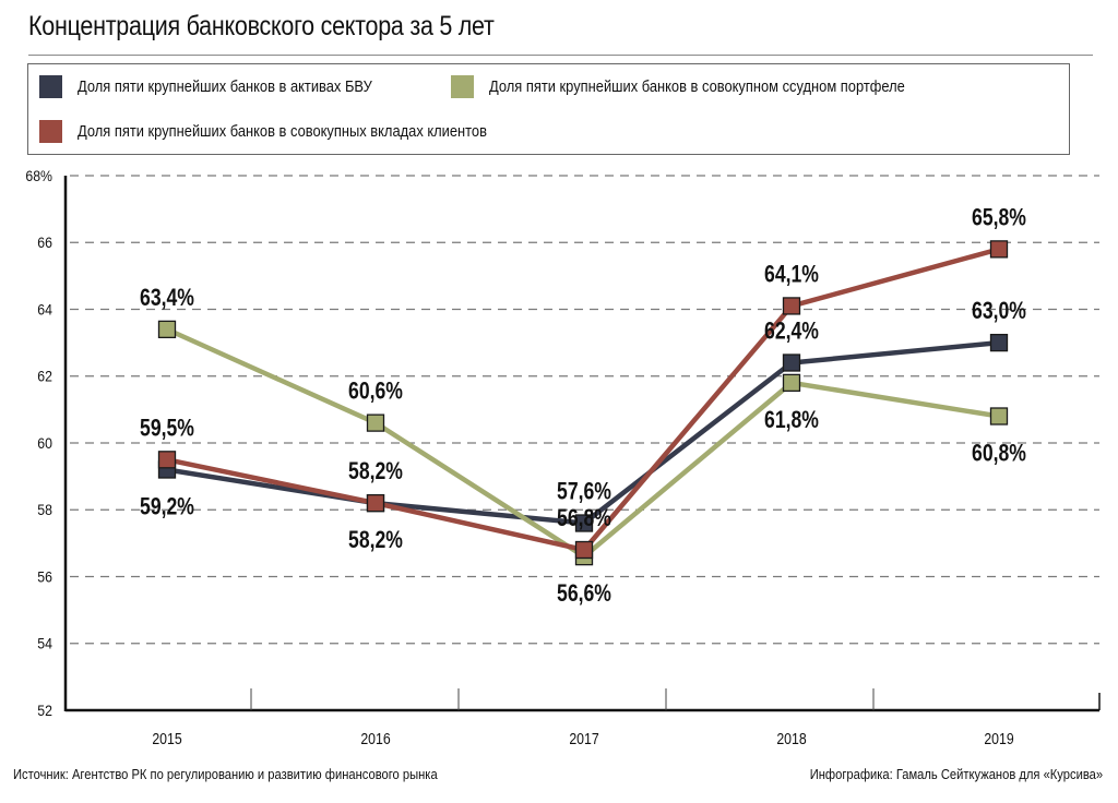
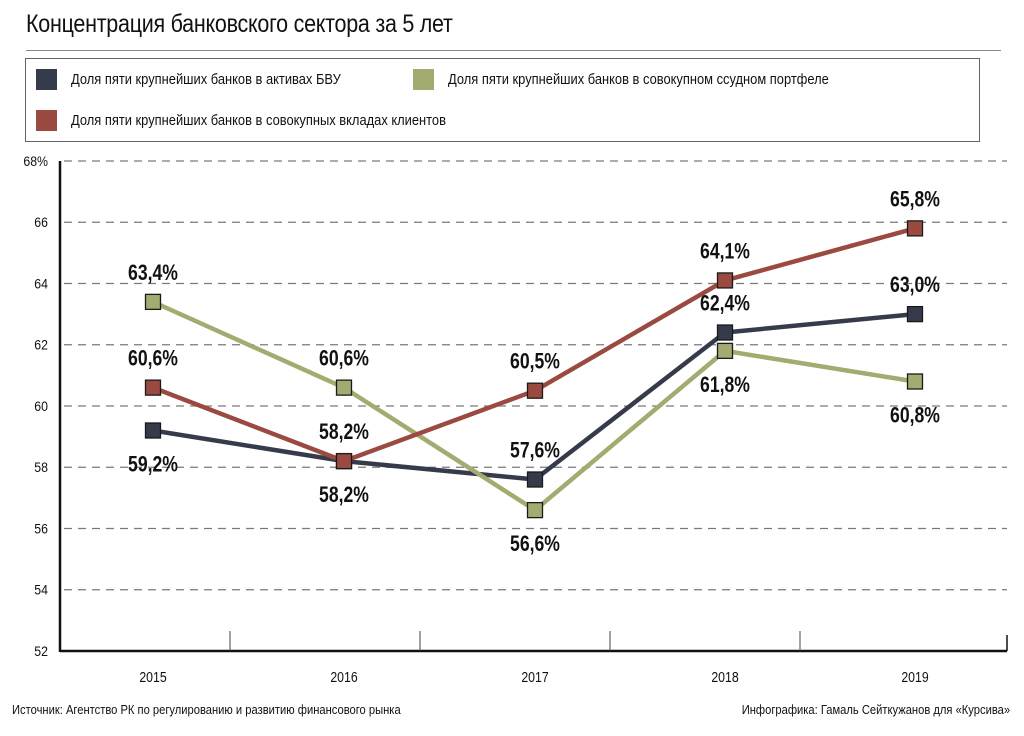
Доля пяти крупнейших банков в совокупных вкладах клиентов/2015: 59,5% -> 60,6%
Доля пяти крупнейших банков в совокупных вкладах клиентов/2017: 56,8% -> 60,5%
